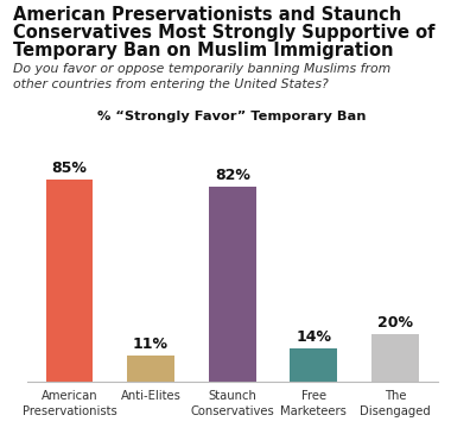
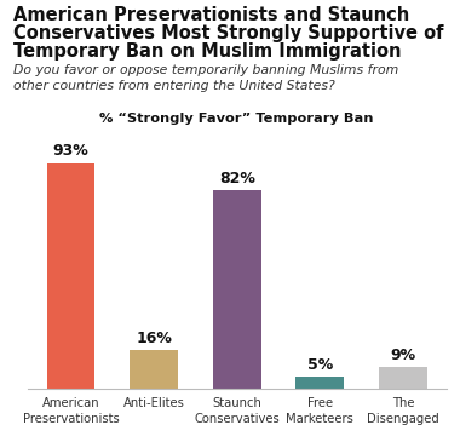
American Preservationists: 85% -> 93%
Anti-Elites: 11% -> 16%
Free Marketeers: 14% -> 5%
The Disengaged: 20% -> 9%
